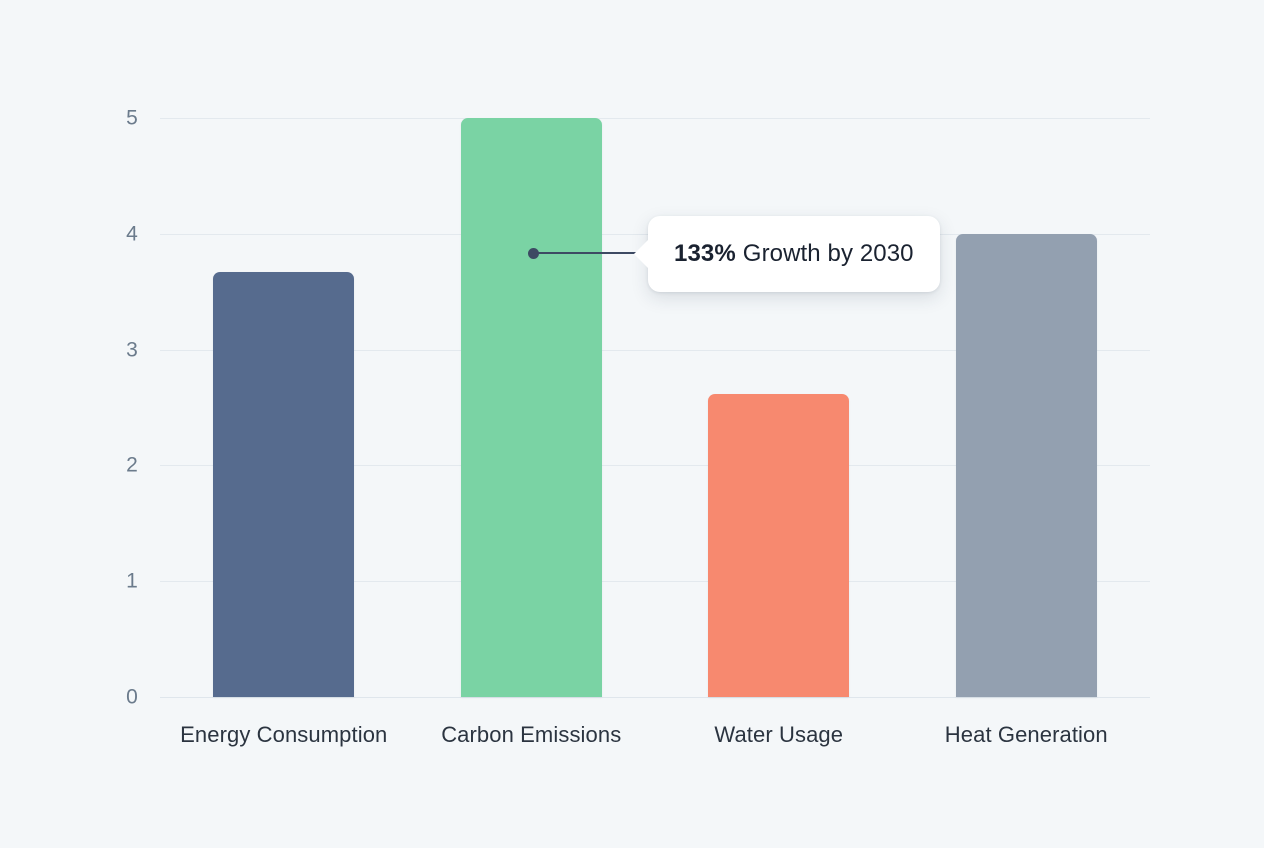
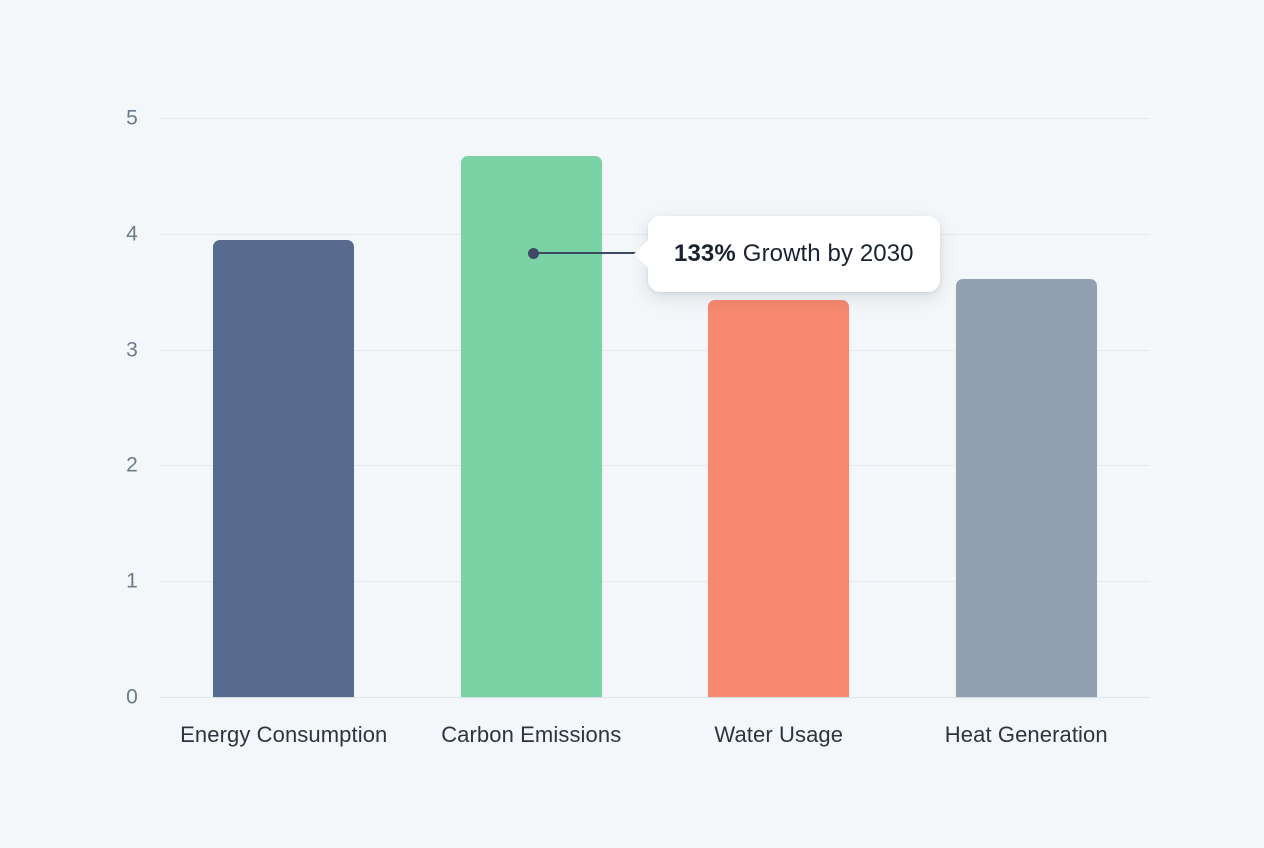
Energy Consumption: 3.67 -> 3.95
Carbon Emissions: 5.00 -> 4.67
Water Usage: 2.62 -> 3.43
Heat Generation: 4.00 -> 3.61
